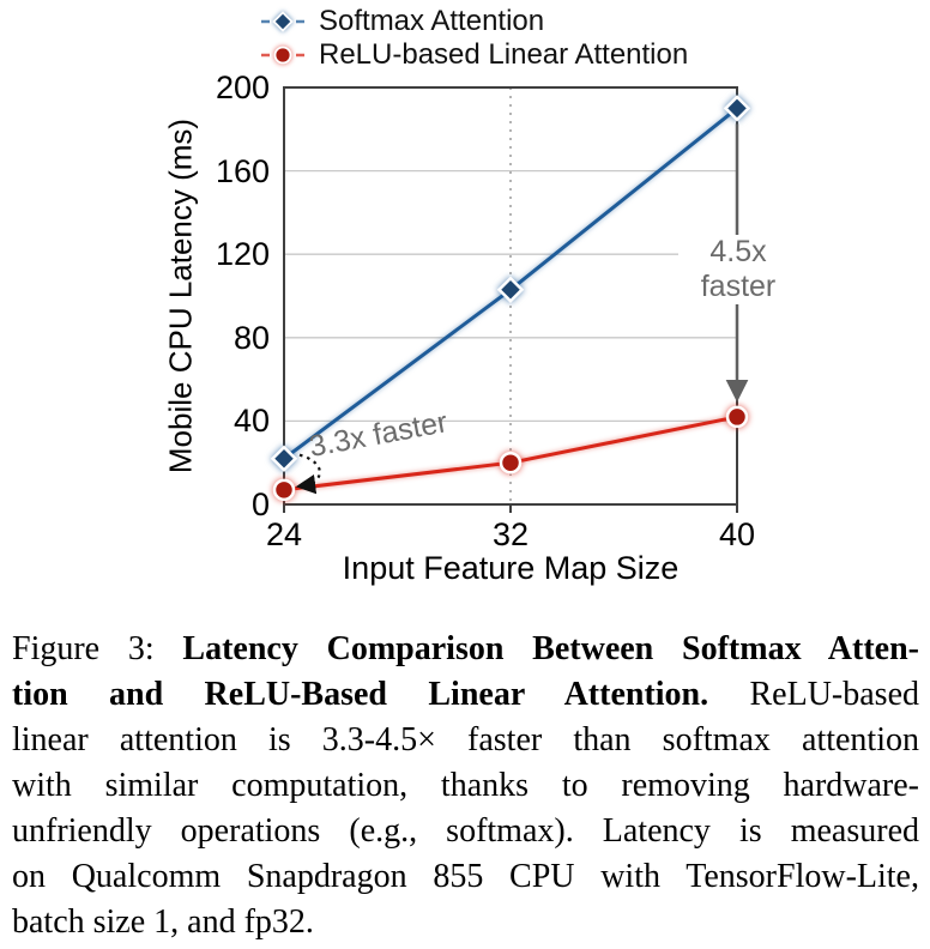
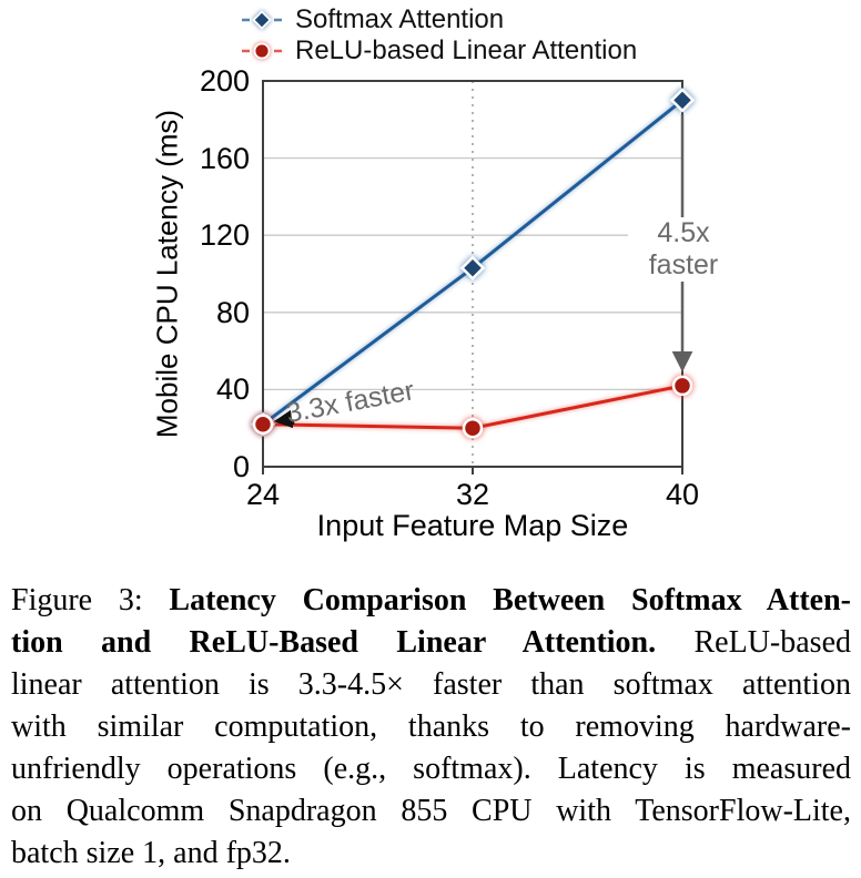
ReLU-based Linear Attention/24: 7 -> 22
